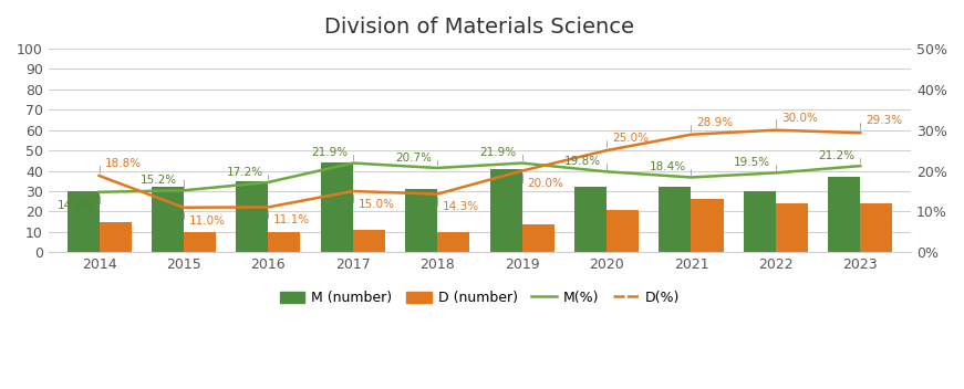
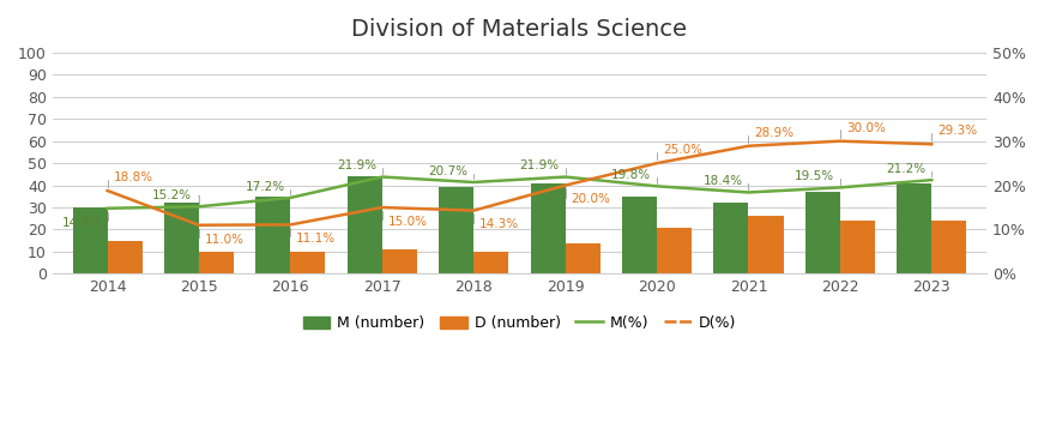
M (number)/2018: 31 -> 39
M (number)/2020: 32 -> 35
M (number)/2022: 30 -> 37
M (number)/2023: 37 -> 41
